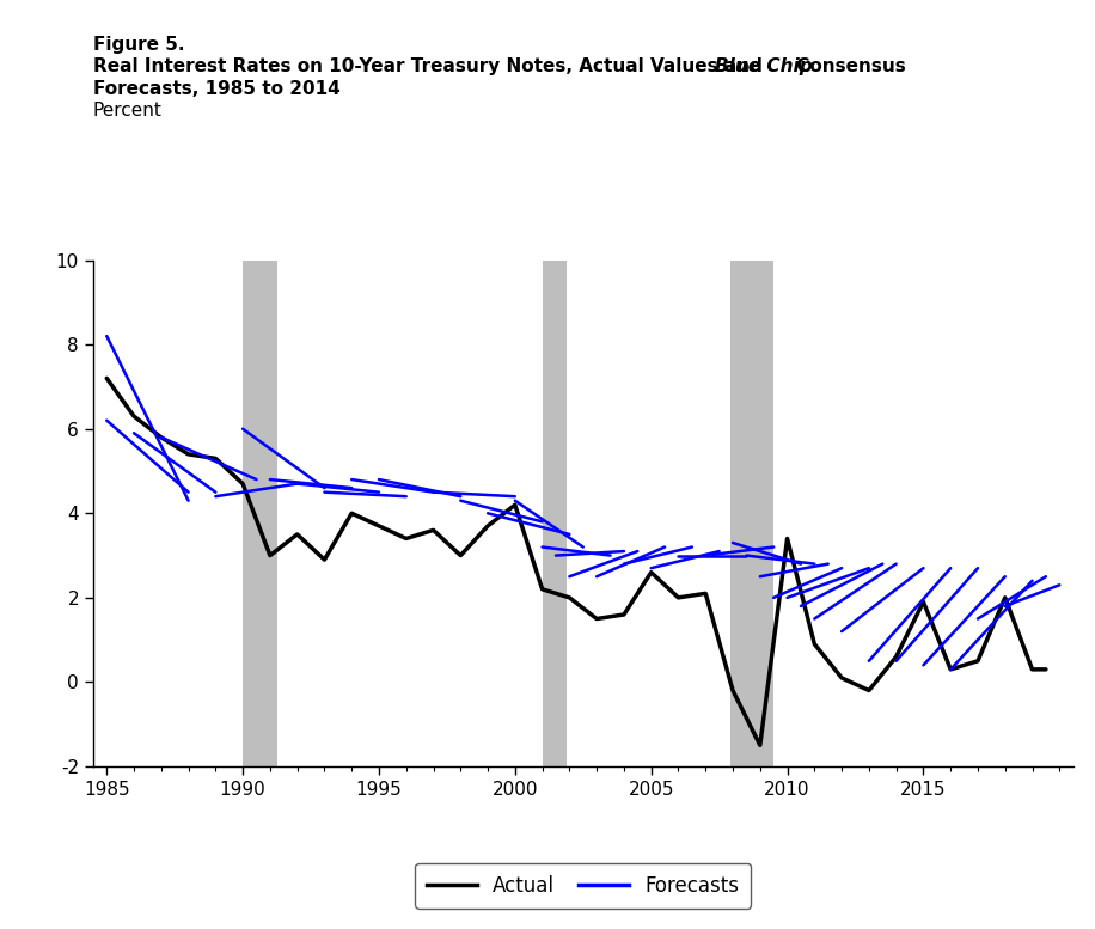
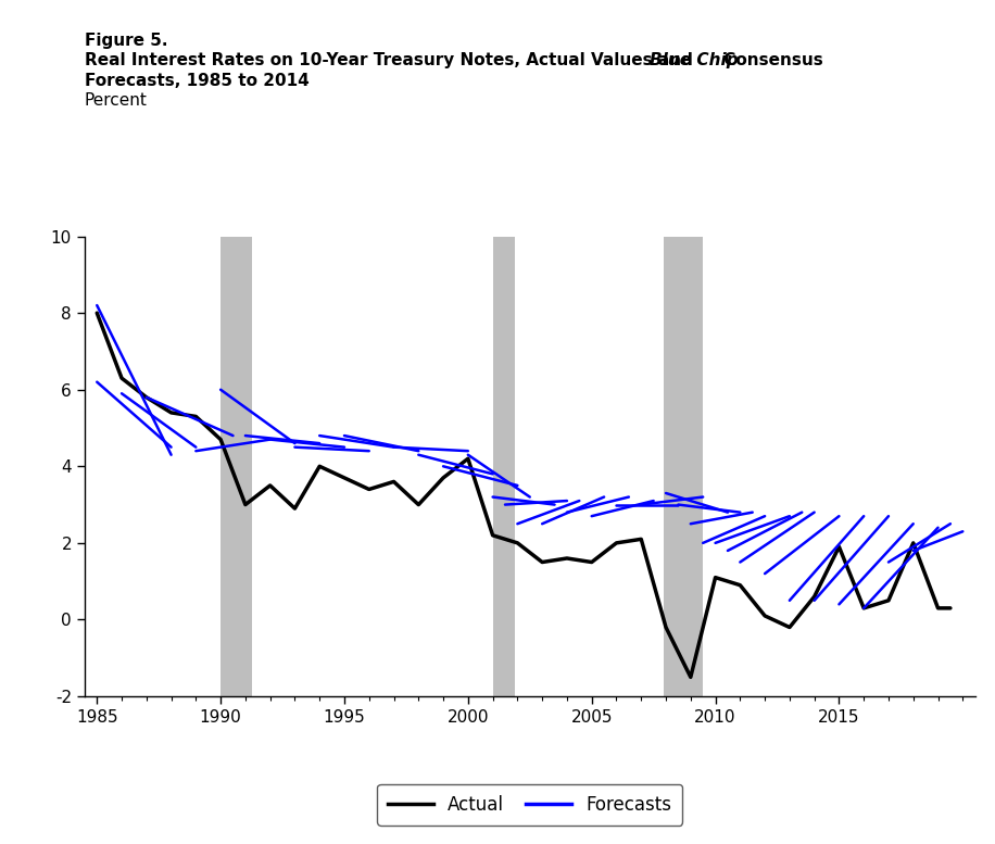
1985: 7.2 -> 8.0
2005: 2.6 -> 1.5
2010: 3.4 -> 1.1
